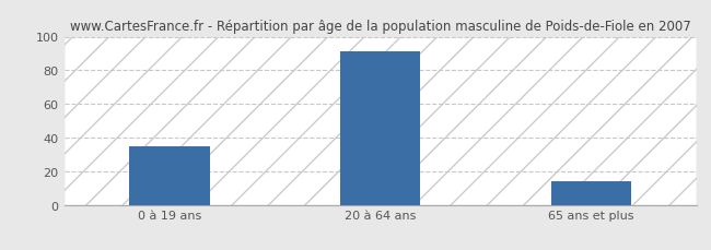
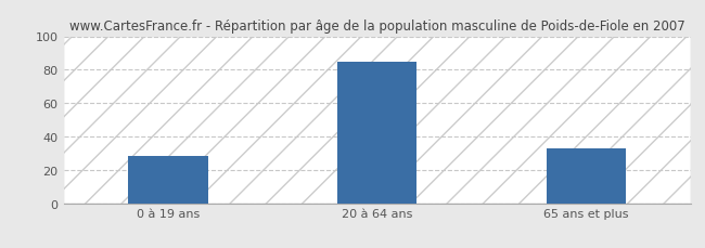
0 à 19 ans: 35 -> 28
20 à 64 ans: 91 -> 85
65 ans et plus: 14 -> 33
